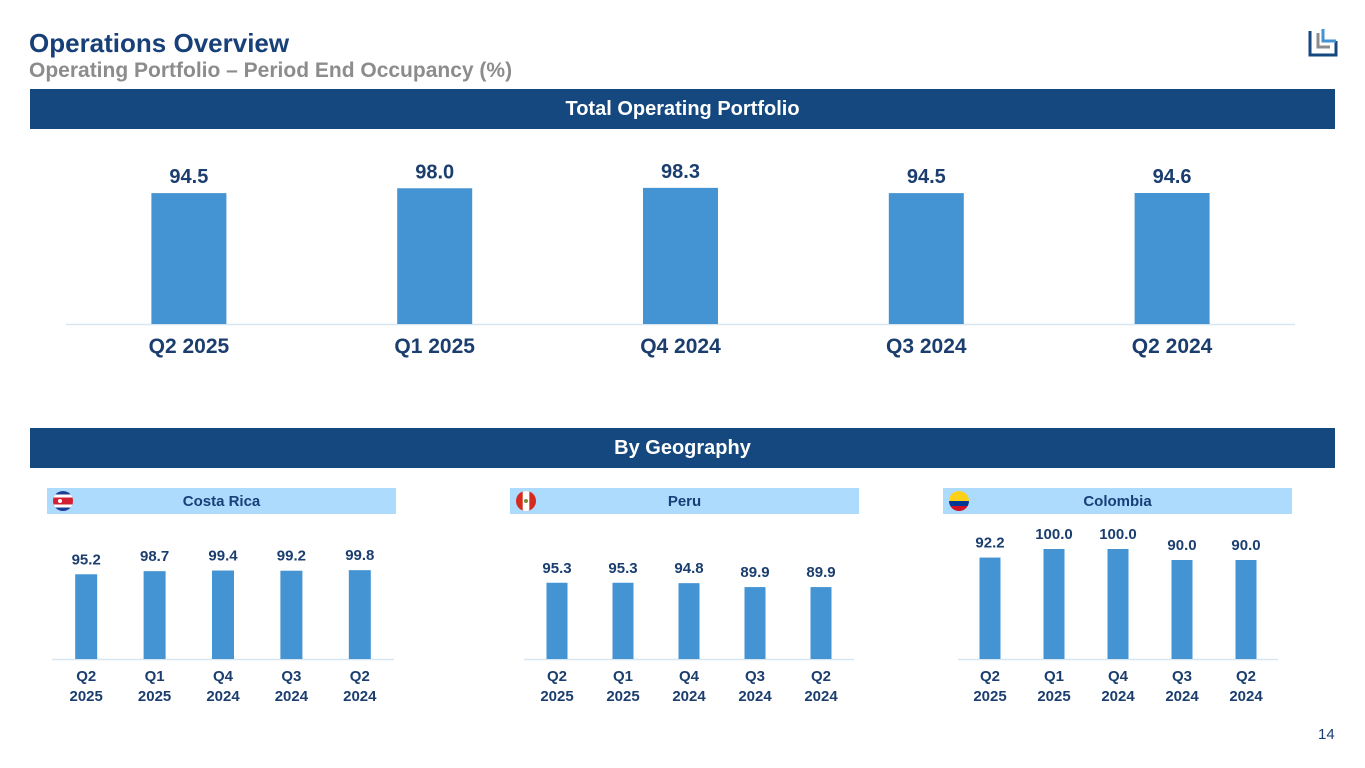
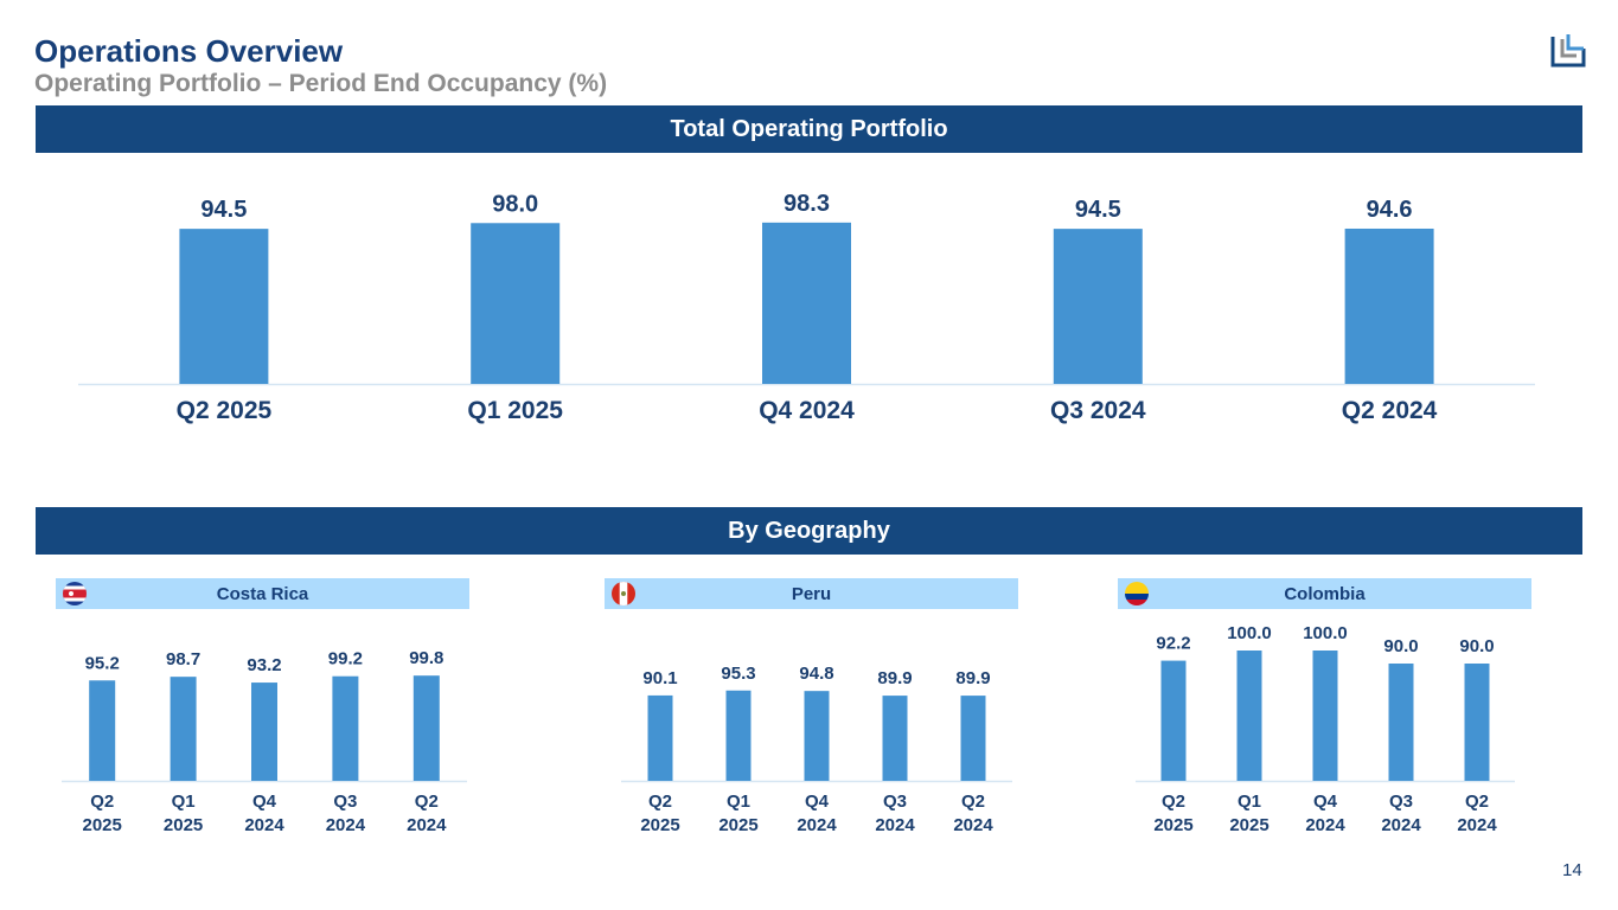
Costa Rica/Q4 2024: 99.4 -> 93.2
Peru/Q2 2025: 95.3 -> 90.1
